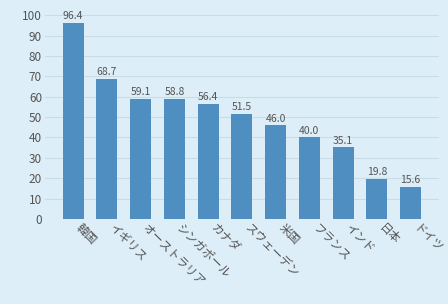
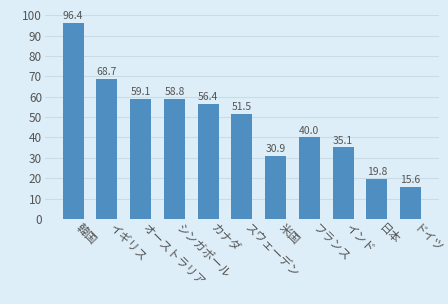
米国: 46.0 -> 30.9
